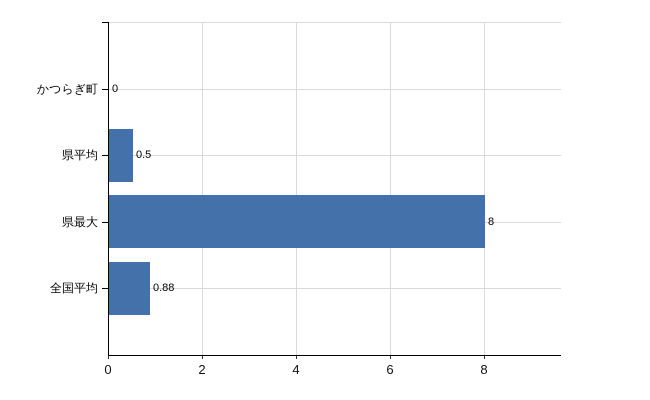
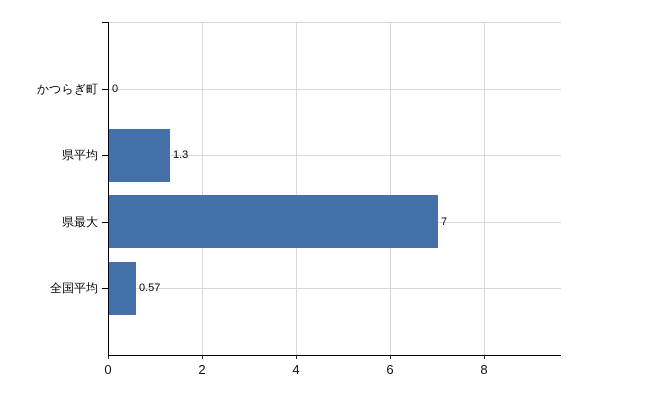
県平均: 0.5 -> 1.3
県最大: 8 -> 7
全国平均: 0.88 -> 0.57
